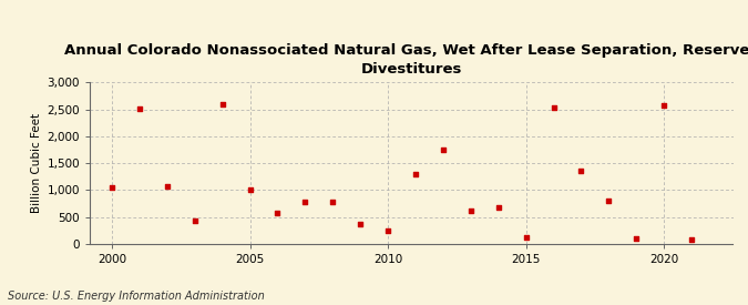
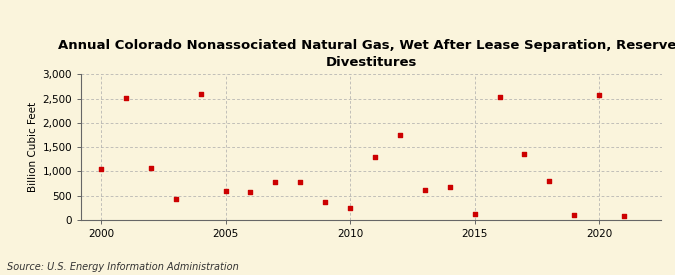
2005: 1,000 -> 600
